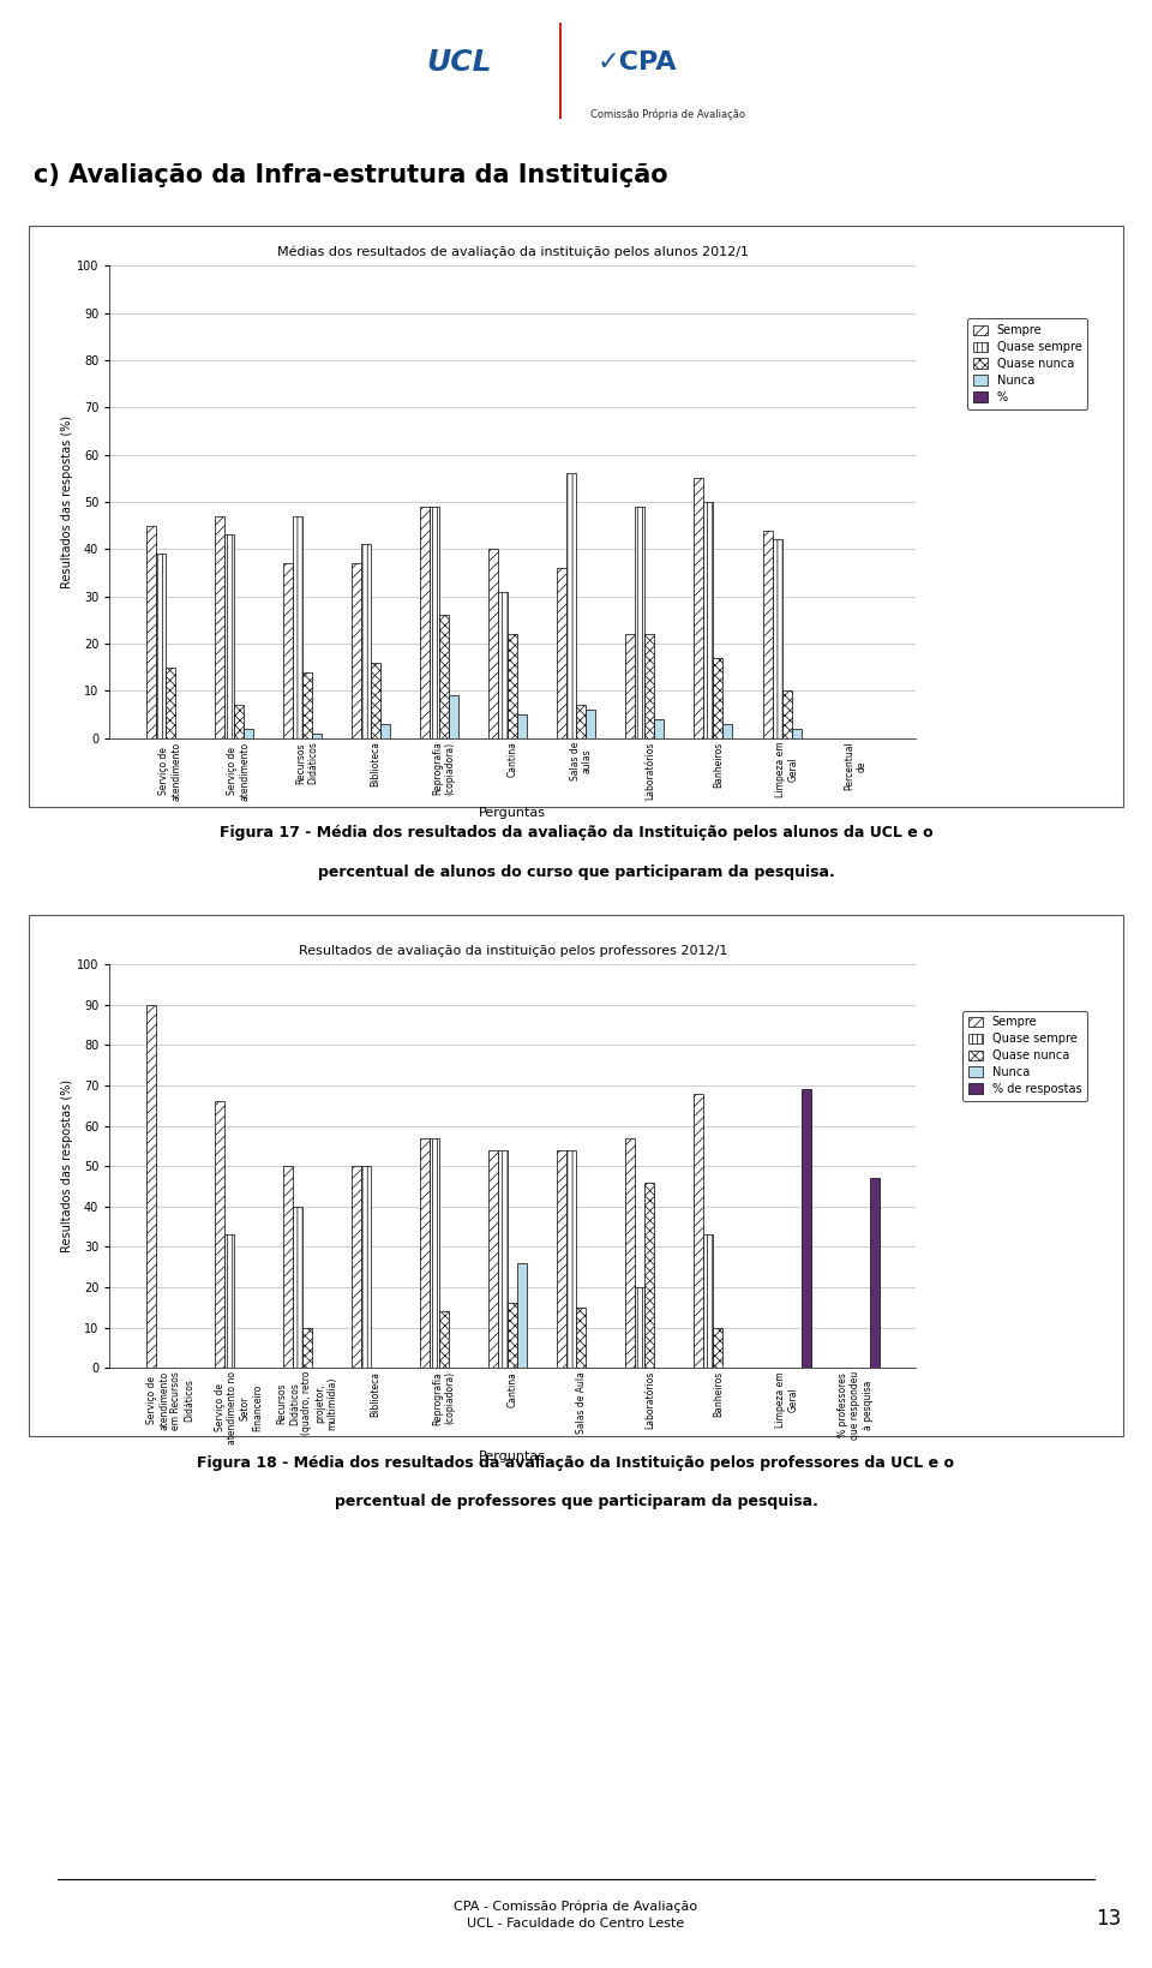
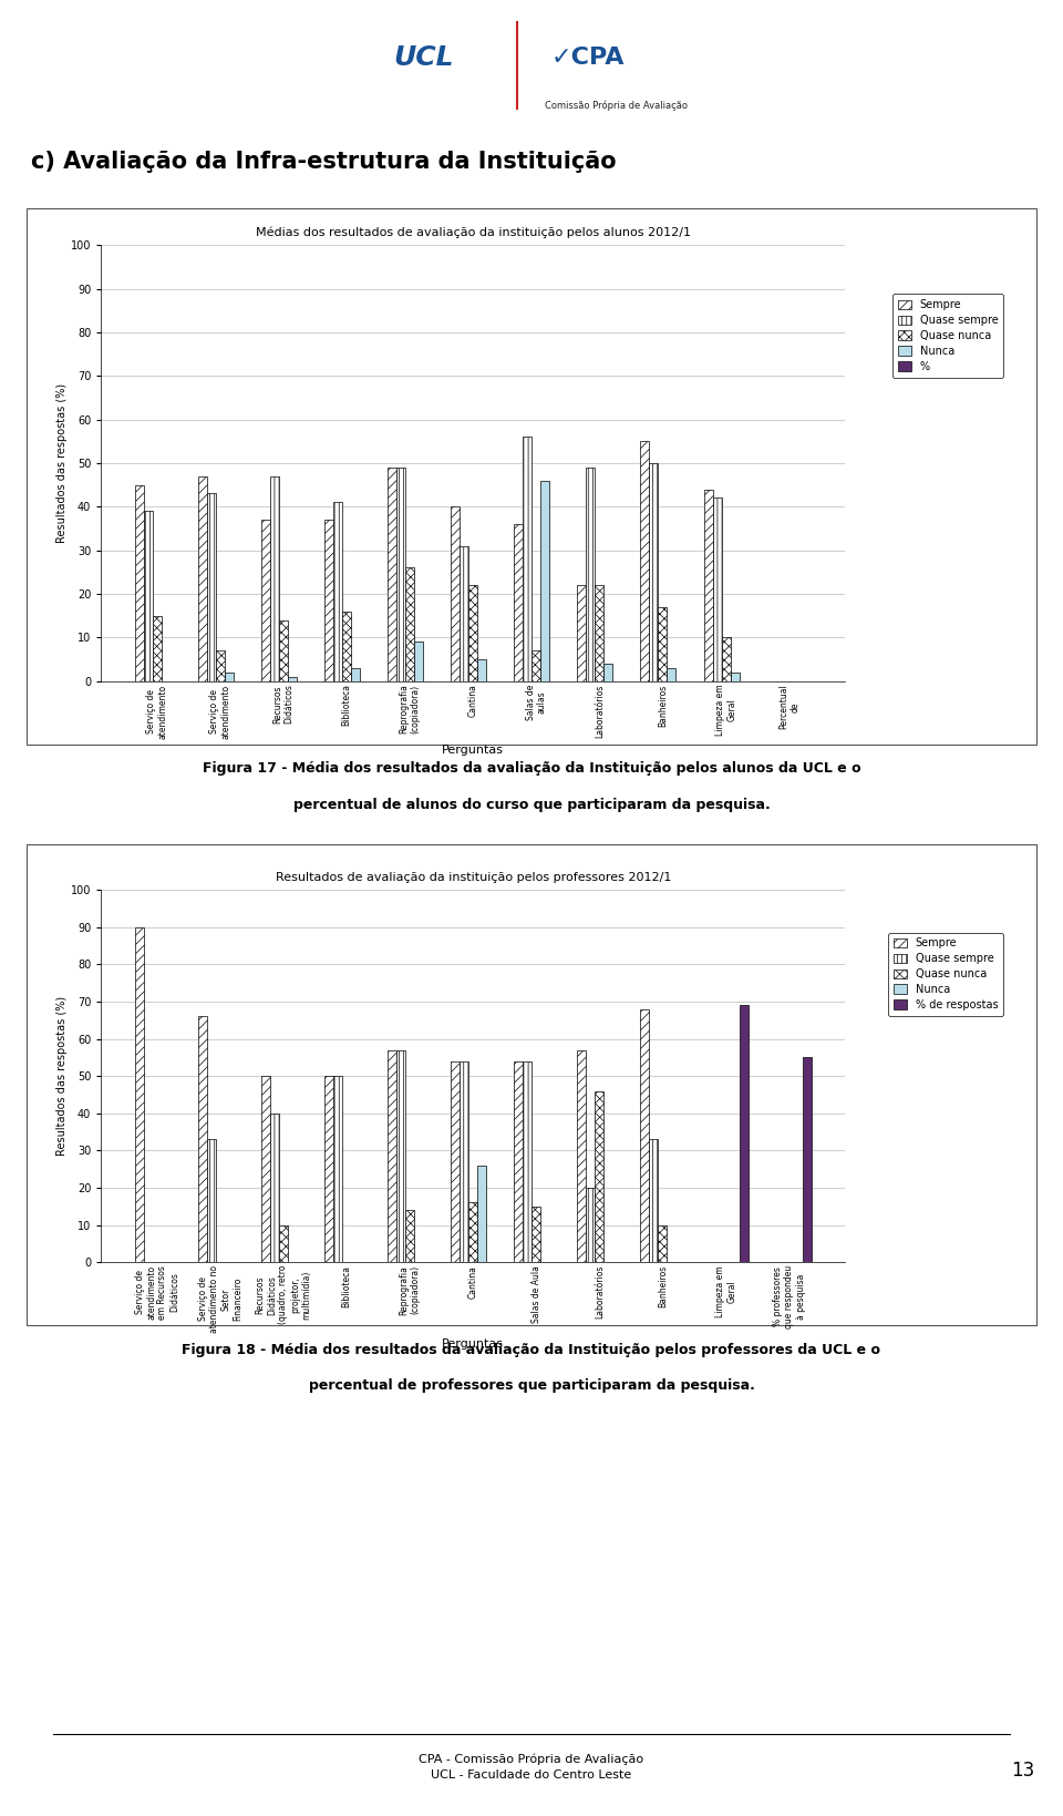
Nunca/Salas de aulas: 6 -> 46
% de respostas/% professores que respondeu à pesquisa: 47 -> 55
